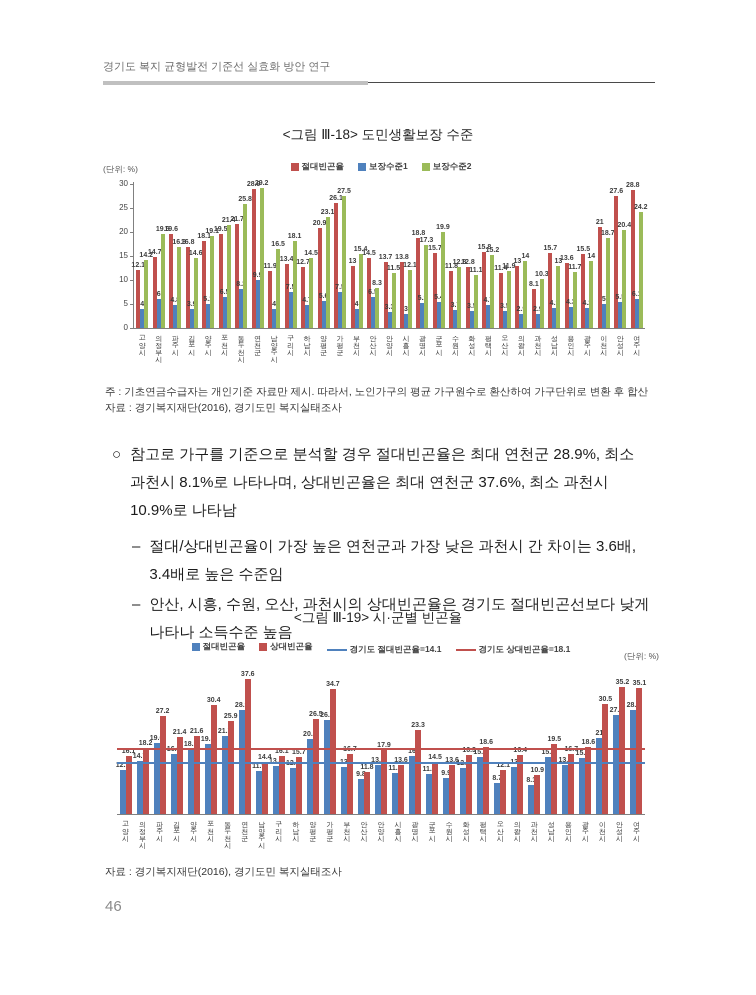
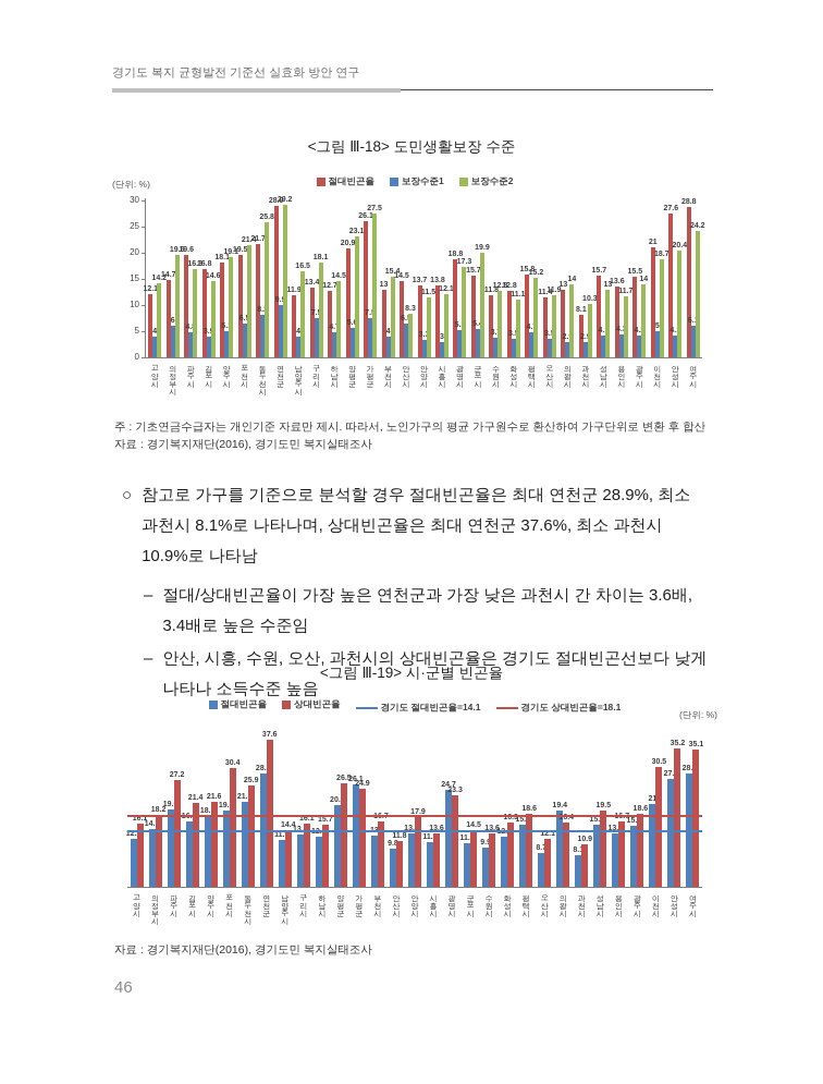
<그림 Ⅲ-18> 도민생활보장 수준/보장수준1/안성시: 5.5 -> 4.1
<그림 Ⅲ-19> 시·군별 빈곤율/상대빈곤율/가평군: 34.7 -> 24.9
<그림 Ⅲ-19> 시·군별 빈곤율/절대빈곤율/광명시: 16 -> 24.7
<그림 Ⅲ-19> 시·군별 빈곤율/절대빈곤율/의왕시: 13 -> 19.4
